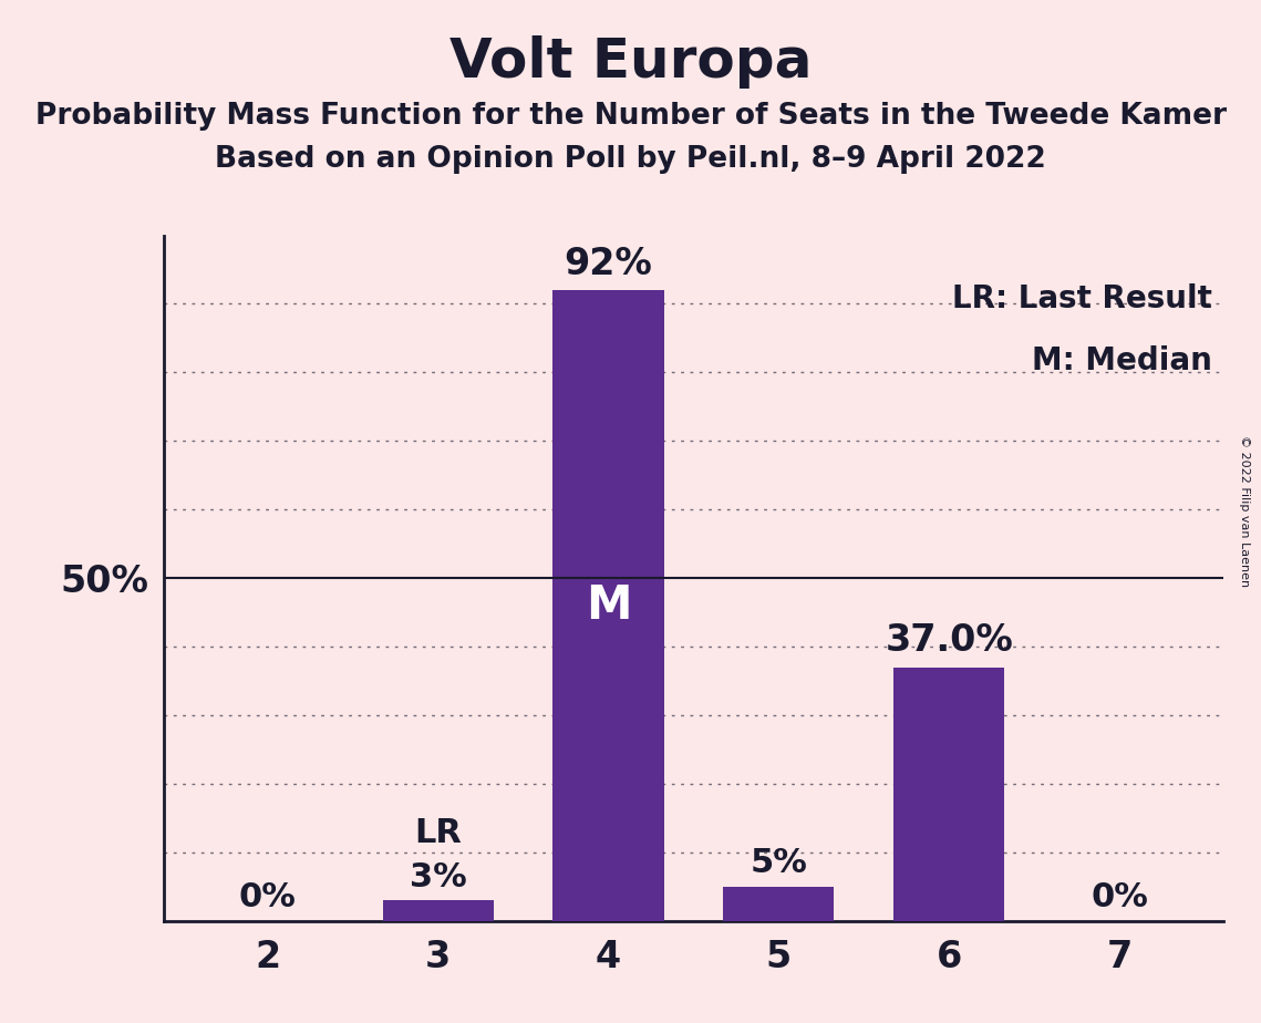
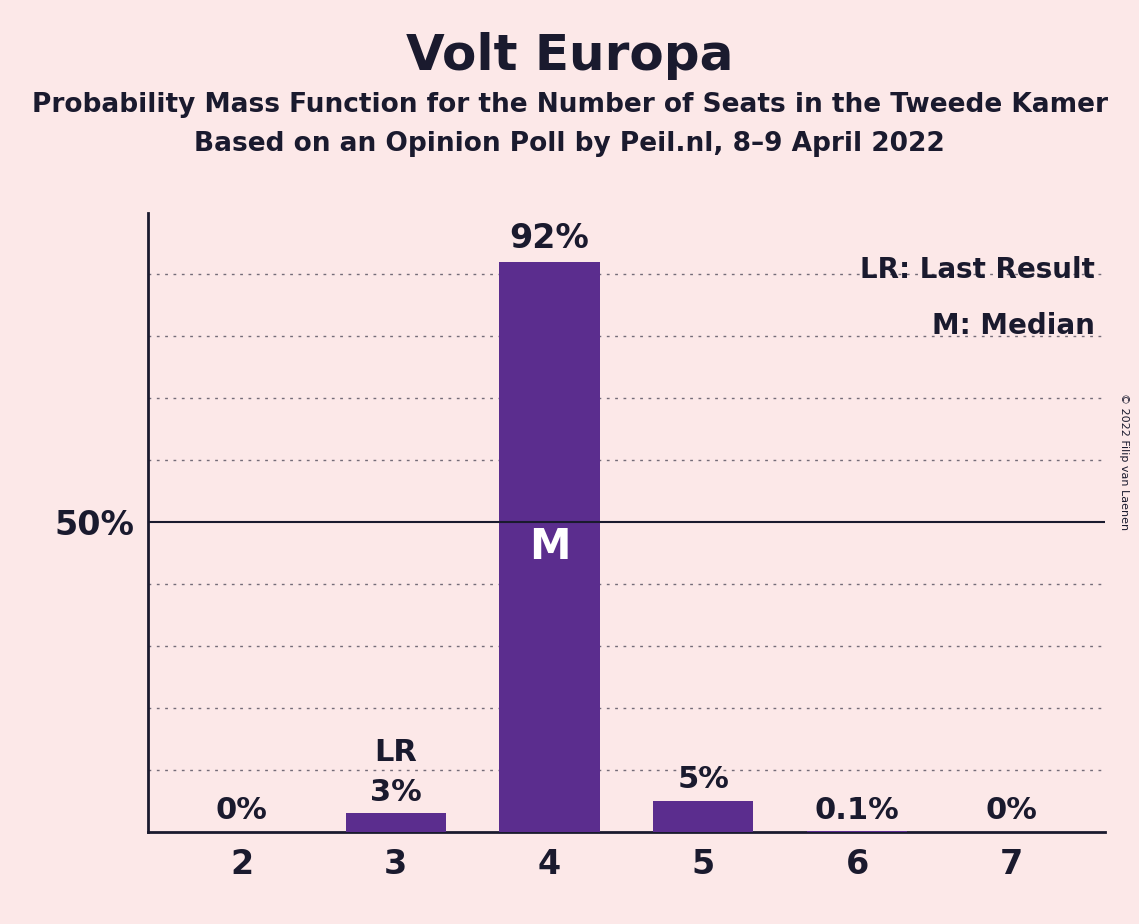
6: 37.0% -> 0.1%
